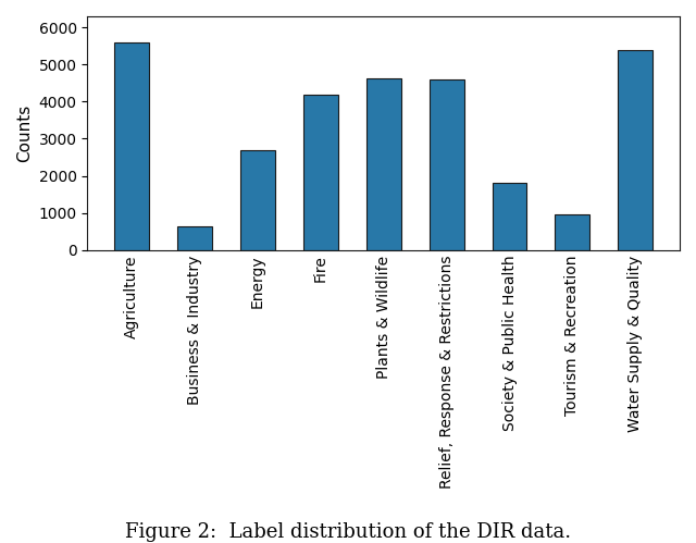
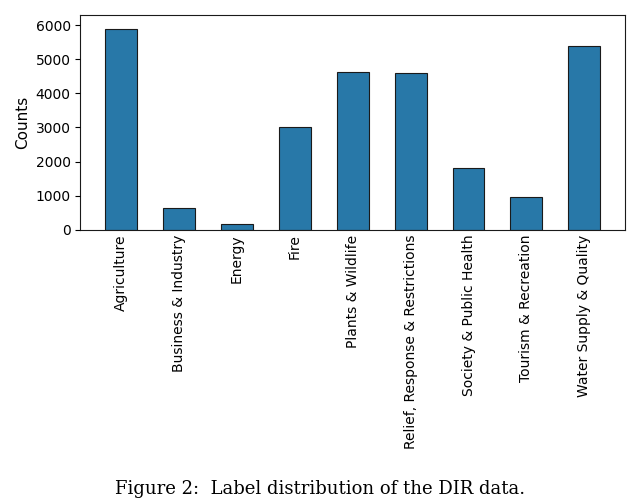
Agriculture: 5600 -> 5900
Energy: 2700 -> 180
Fire: 4200 -> 3000
